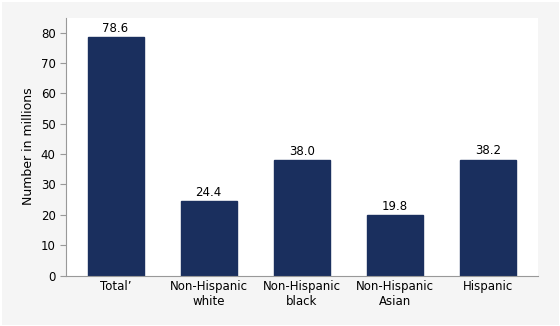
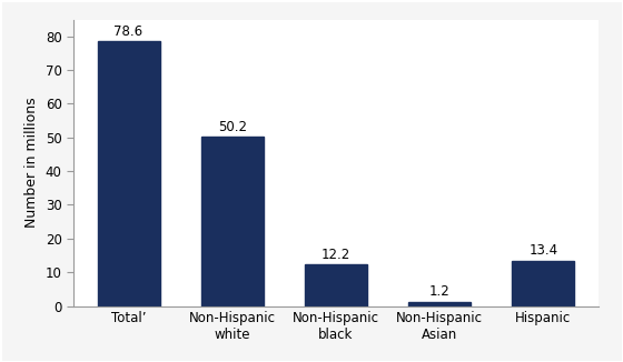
Non-Hispanic white: 24.4 -> 50.2
Non-Hispanic black: 38.0 -> 12.2
Non-Hispanic Asian: 19.8 -> 1.2
Hispanic: 38.2 -> 13.4
